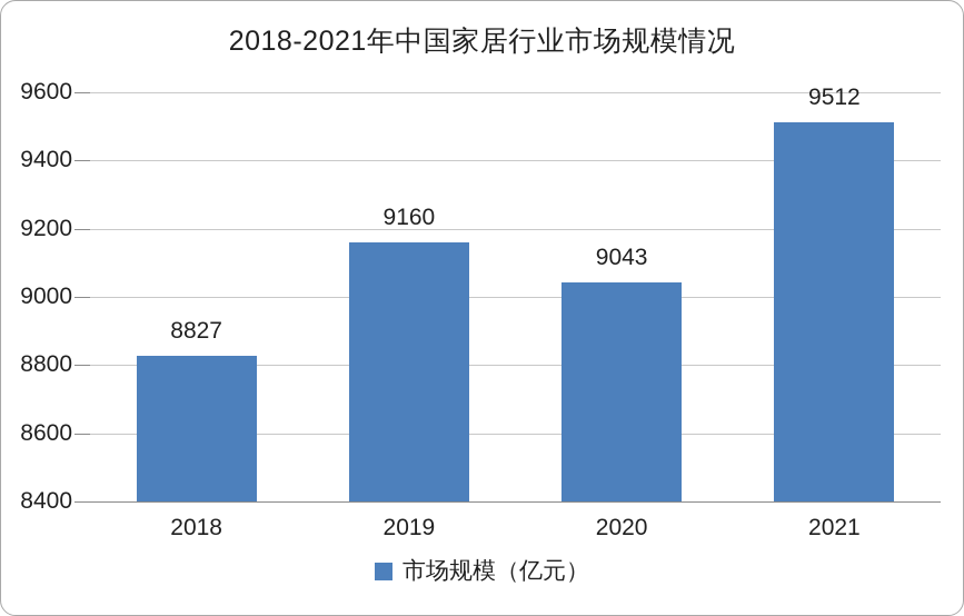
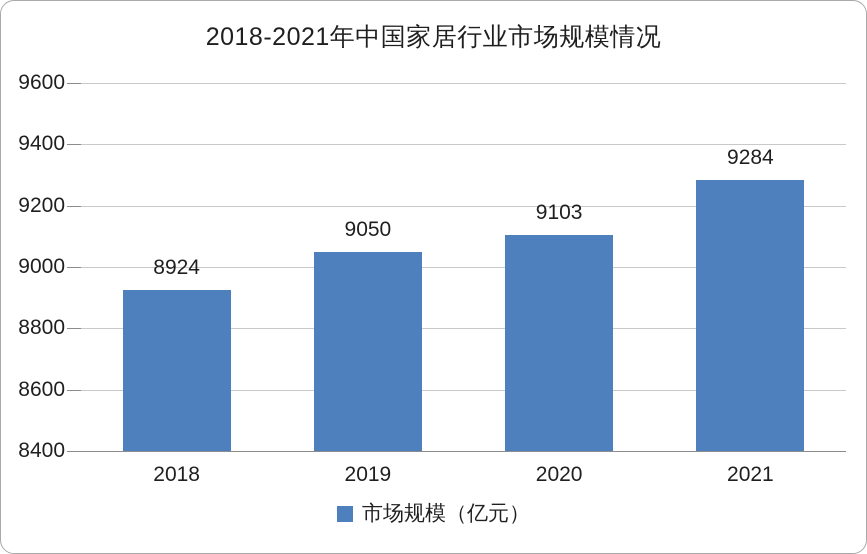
2018: 8827 -> 8924
2019: 9160 -> 9050
2020: 9043 -> 9103
2021: 9512 -> 9284
